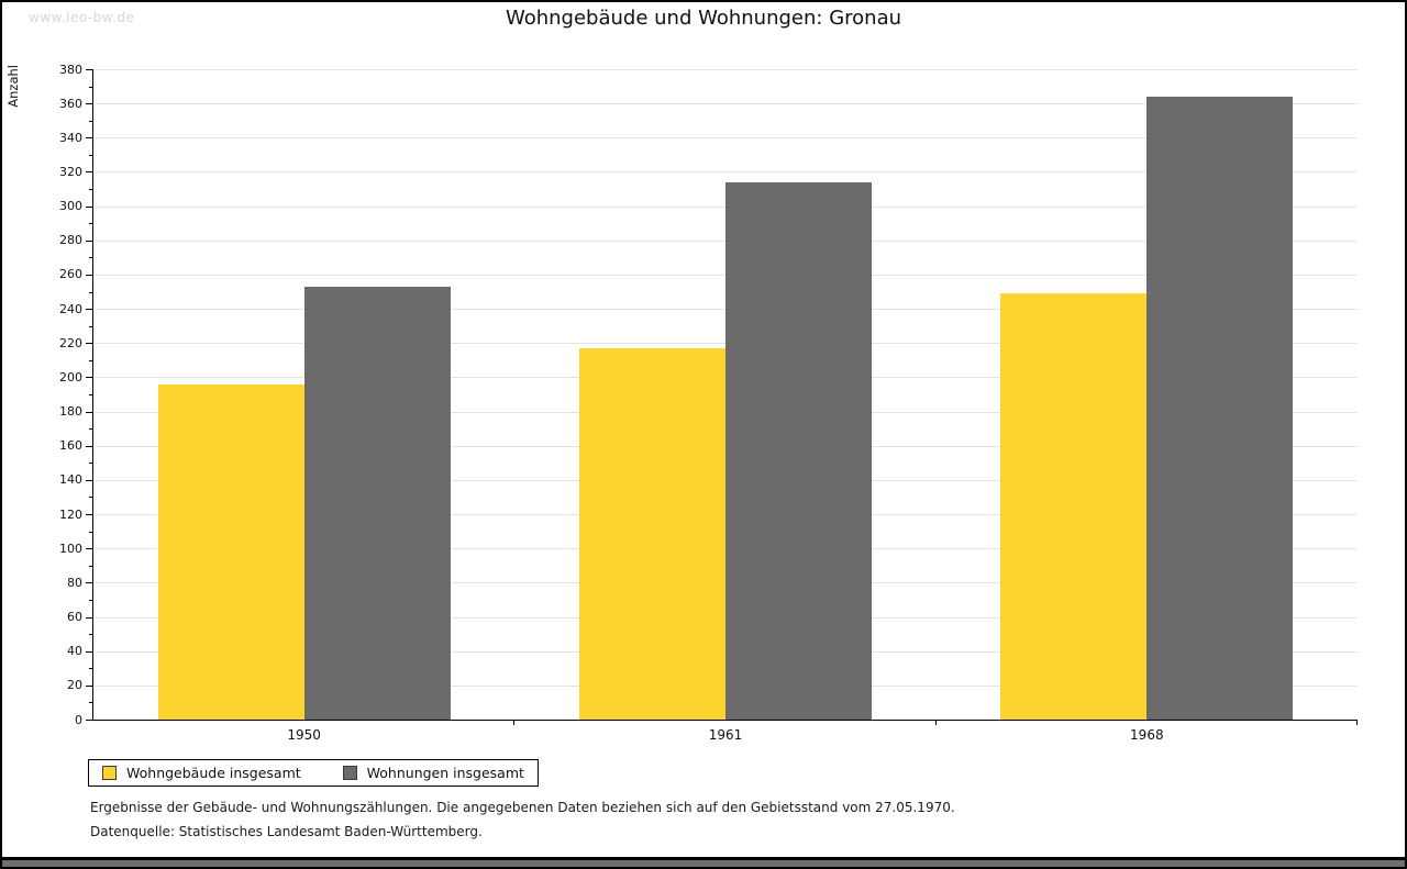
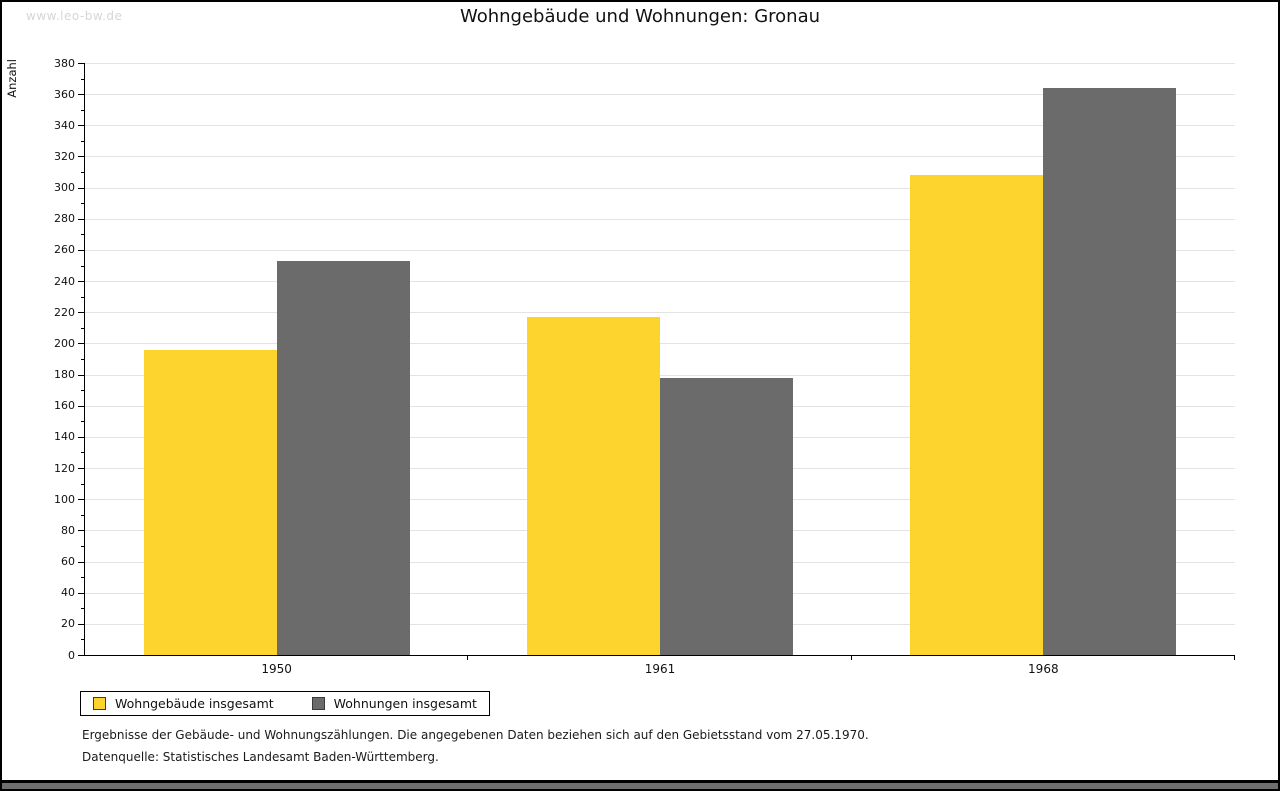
Wohnungen insgesamt/1961: 314 -> 178
Wohngebäude insgesamt/1968: 249 -> 308
